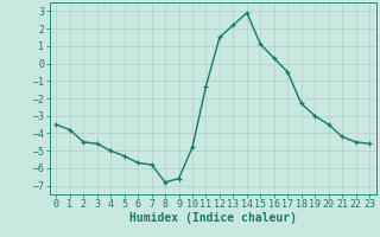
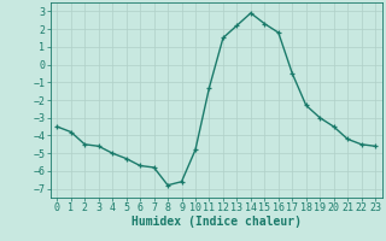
15: 1.1 -> 2.3
16: 0.3 -> 1.8
